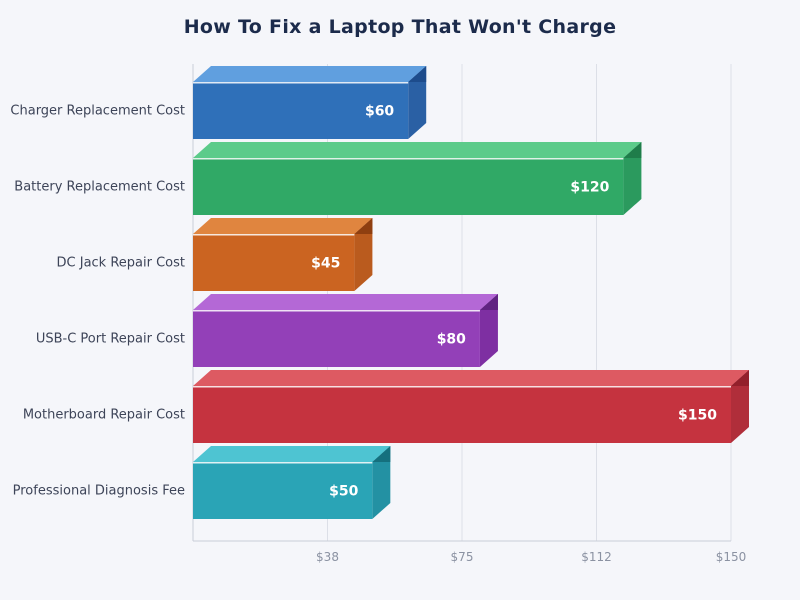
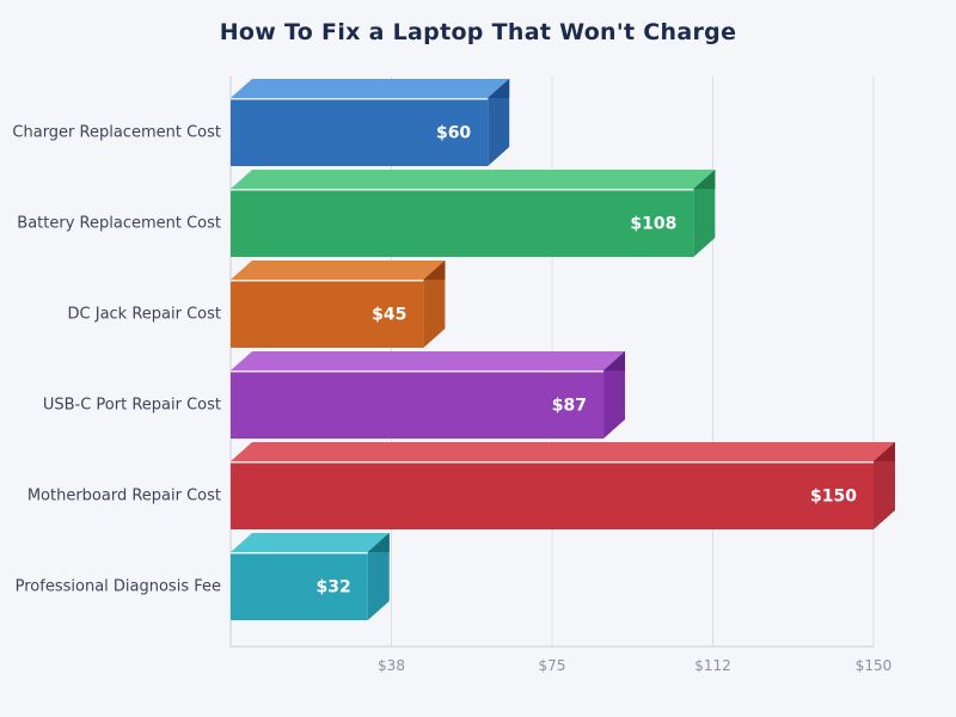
Battery Replacement Cost: $120 -> $108
USB-C Port Repair Cost: $80 -> $87
Professional Diagnosis Fee: $50 -> $32
